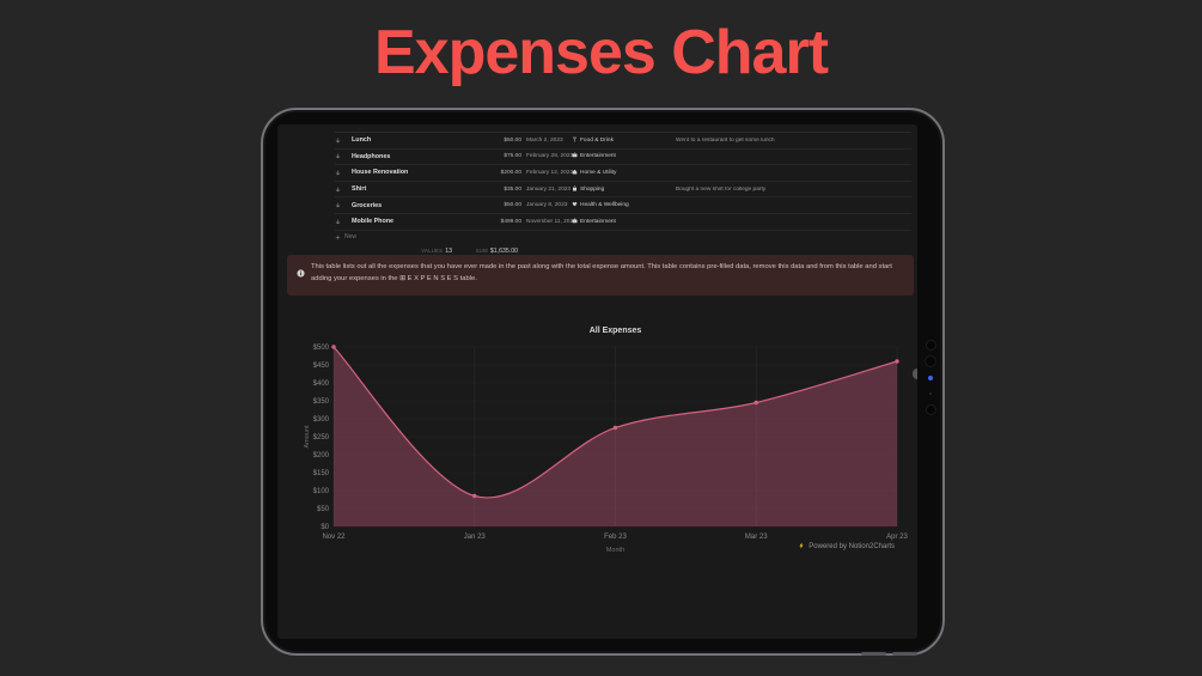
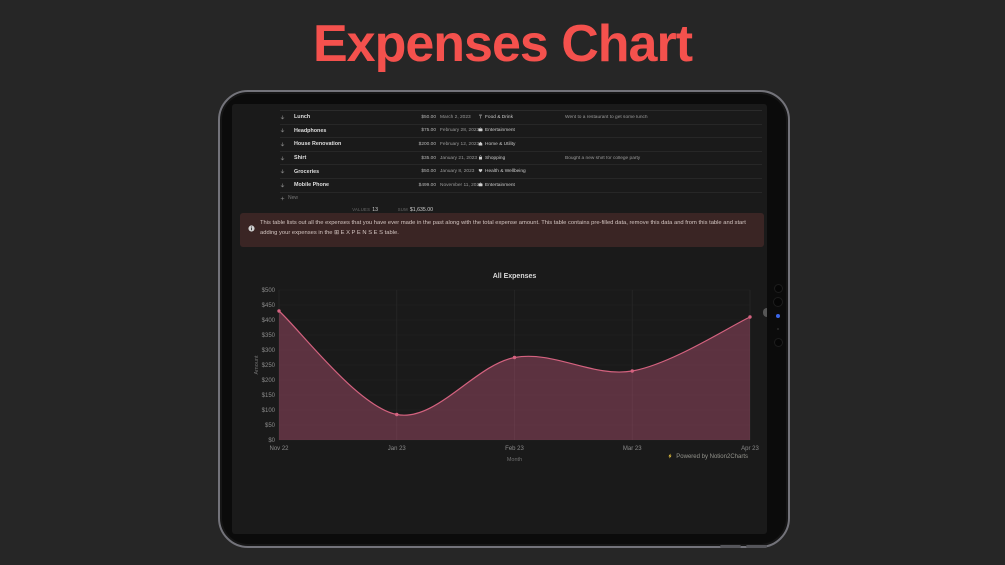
Nov 22: $500 -> $430
Mar 23: $340 -> $230
Apr 23: $460 -> $410
